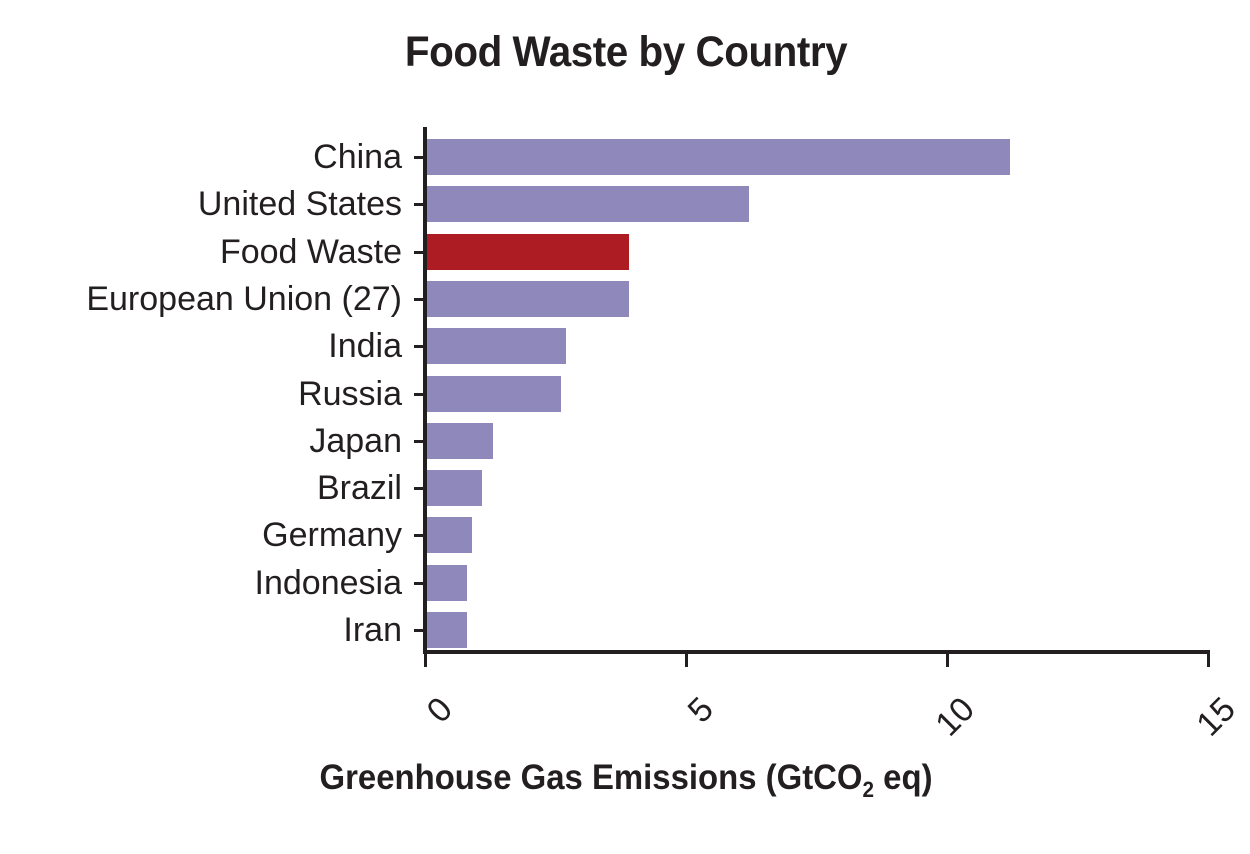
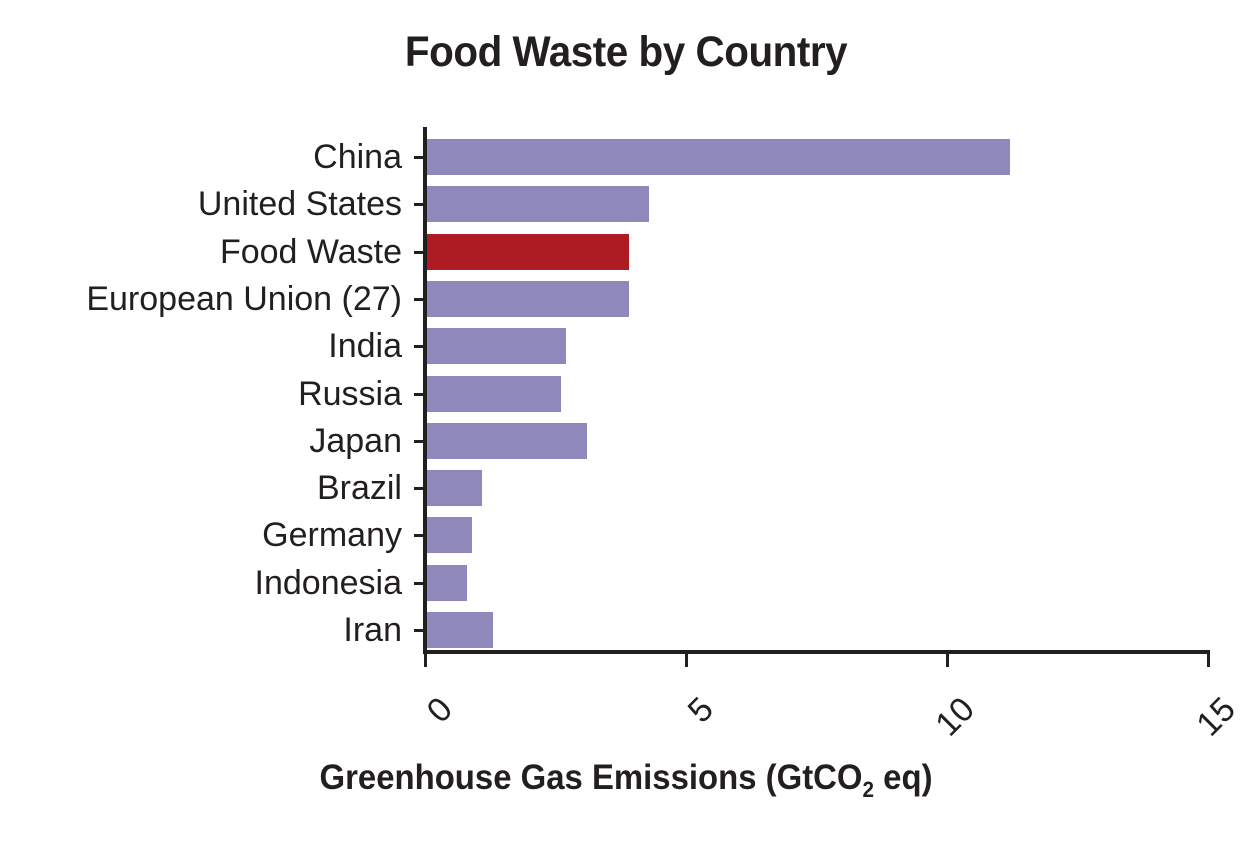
United States: 6.2 -> 4.3
Japan: 1.3 -> 3.1
Iran: 0.8 -> 1.3
